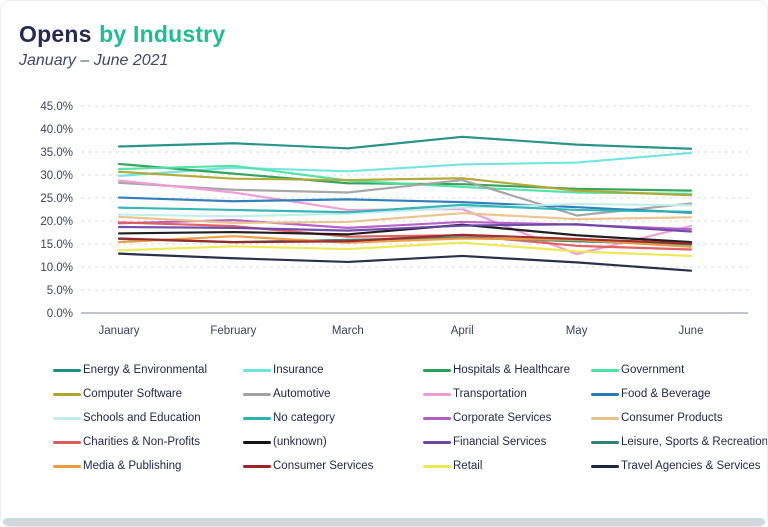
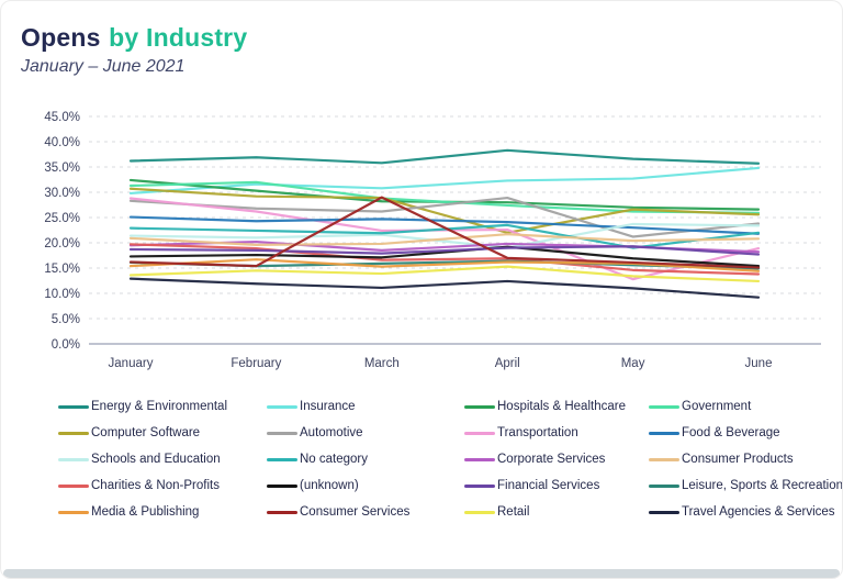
Consumer Services/March: 16% -> 29%
Computer Software/April: 29% -> 22%
Schools and Education/April: 23% -> 19%
No category/May: 22% -> 19%
